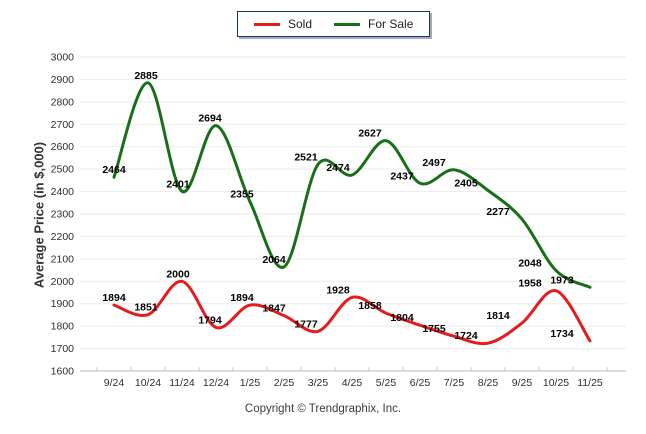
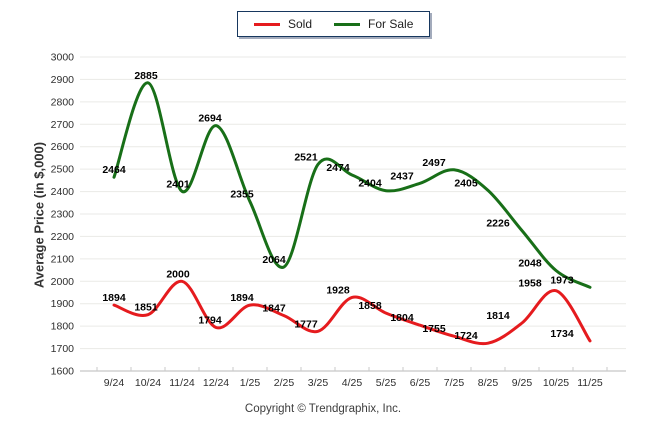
For Sale/5/25: 2627 -> 2404
For Sale/9/25: 2277 -> 2226
